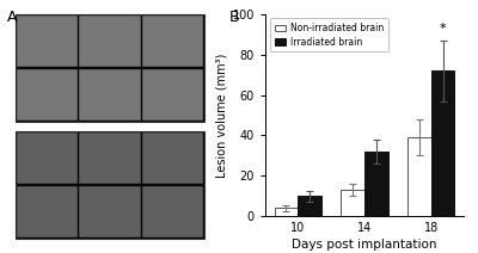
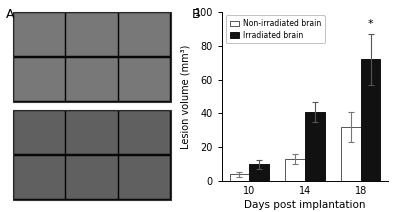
Irradiated brain/14: 32 -> 41
Non-irradiated brain/18: 39 -> 32
